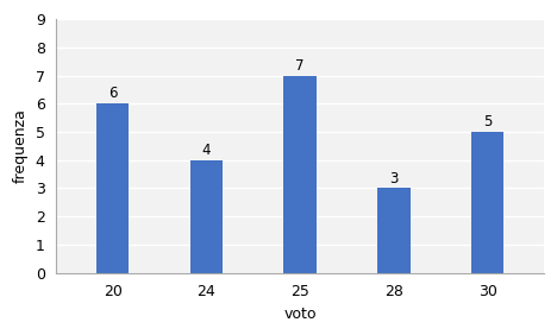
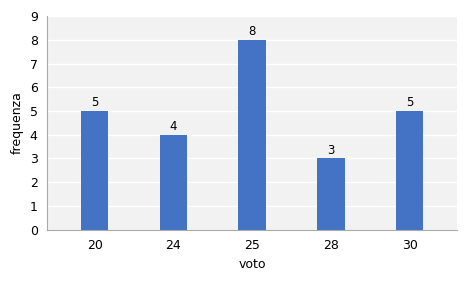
20: 6 -> 5
25: 7 -> 8
